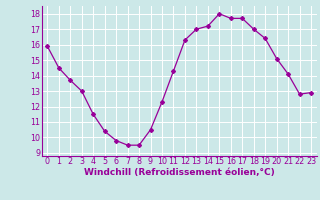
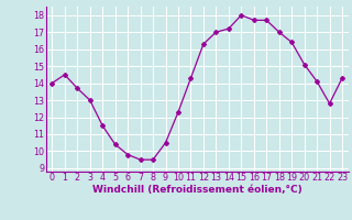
0: 15.9 -> 14.0
23: 12.9 -> 14.3
